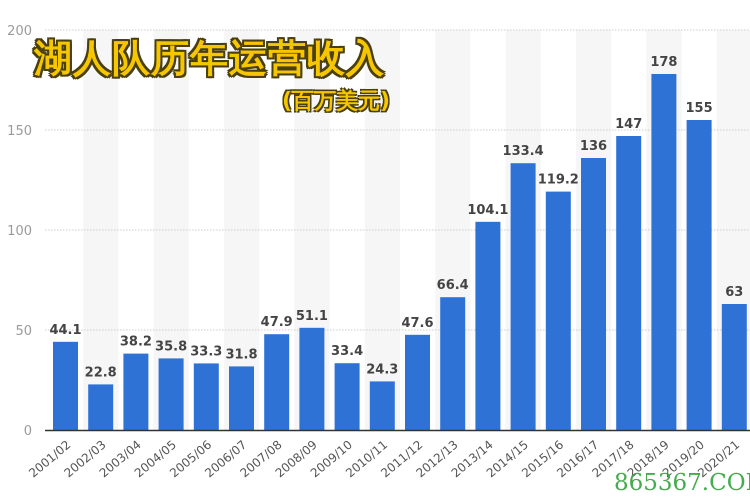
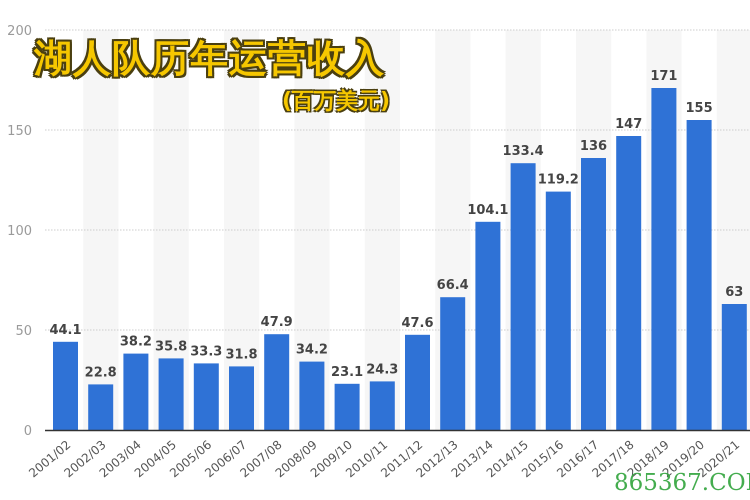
2008/09: 51.1 -> 34.2
2009/10: 33.4 -> 23.1
2018/19: 178 -> 171
